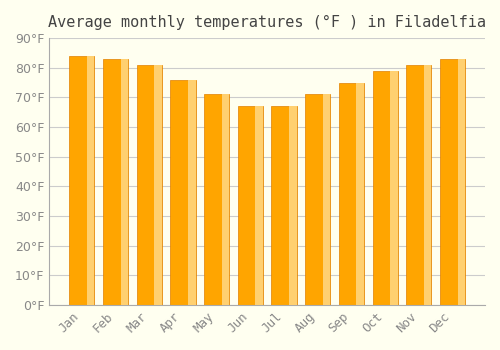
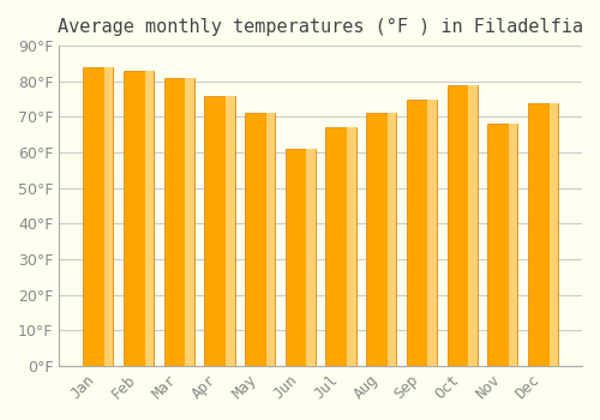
Jun: 67°F -> 61°F
Nov: 81°F -> 68°F
Dec: 83°F -> 74°F
